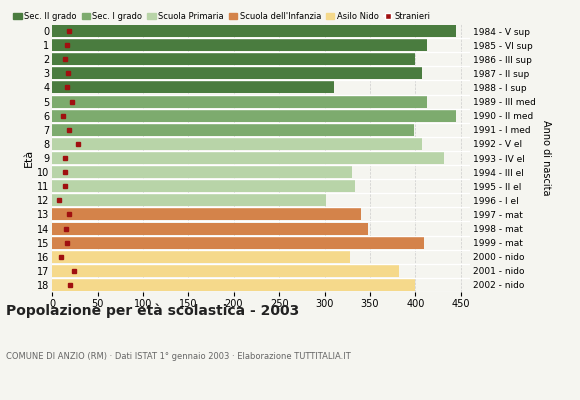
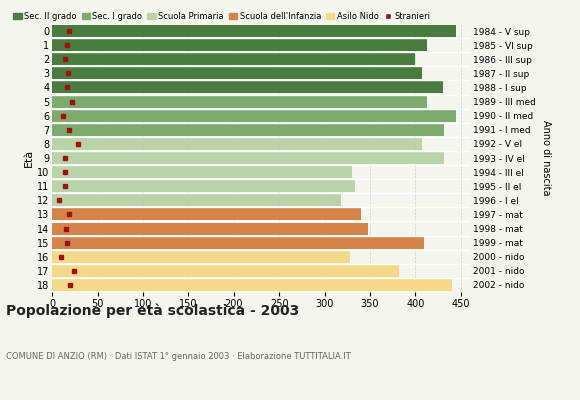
4: 310 -> 430
7: 398 -> 432
12: 302 -> 318
18: 400 -> 440
